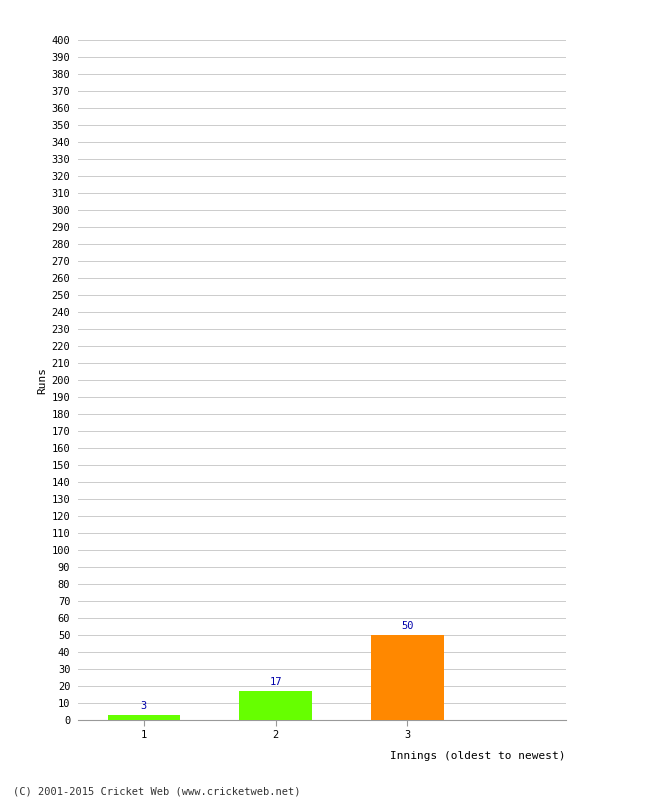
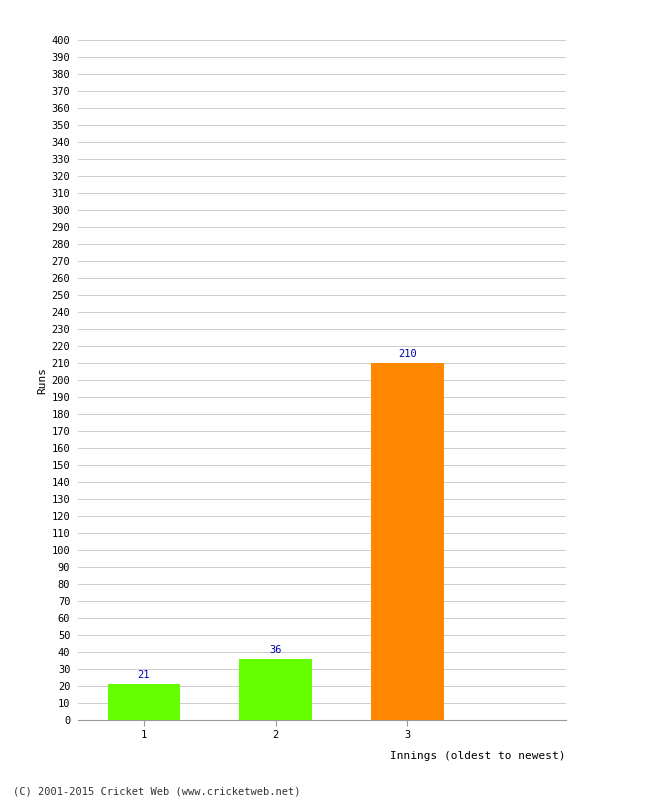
1: 3 -> 21
2: 17 -> 36
3: 50 -> 210
